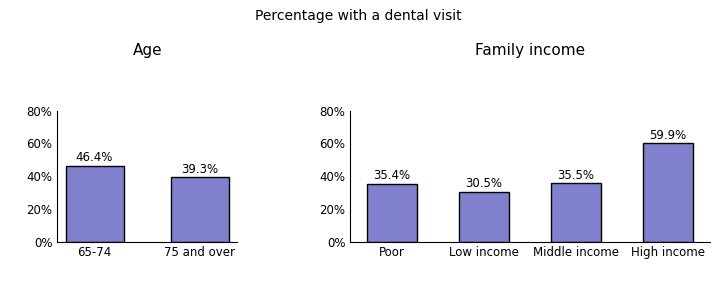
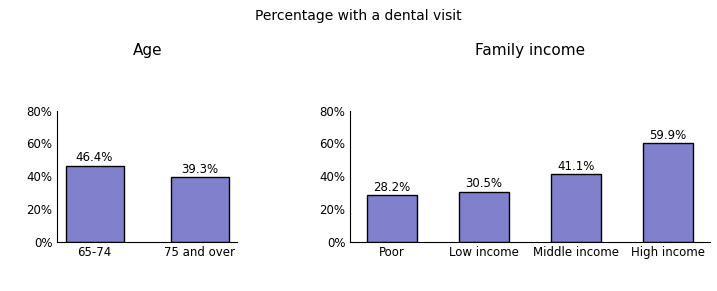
Poor: 35.4% -> 28.2%
Middle income: 35.5% -> 41.1%
